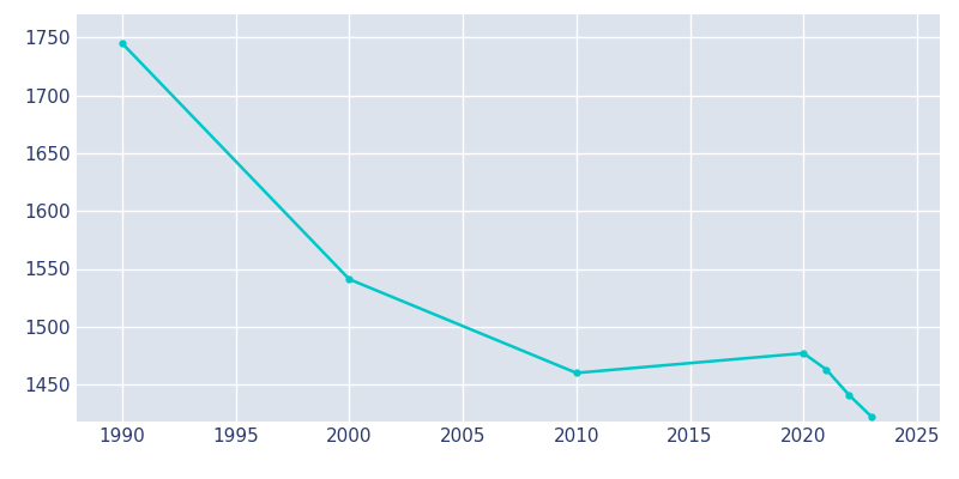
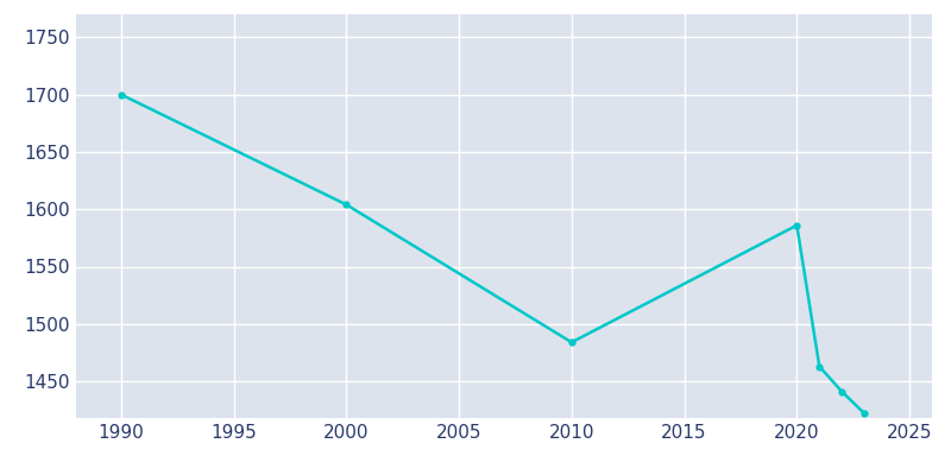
1990: 1745 -> 1700
2000: 1541 -> 1604
2010: 1460 -> 1484
2020: 1477 -> 1586
